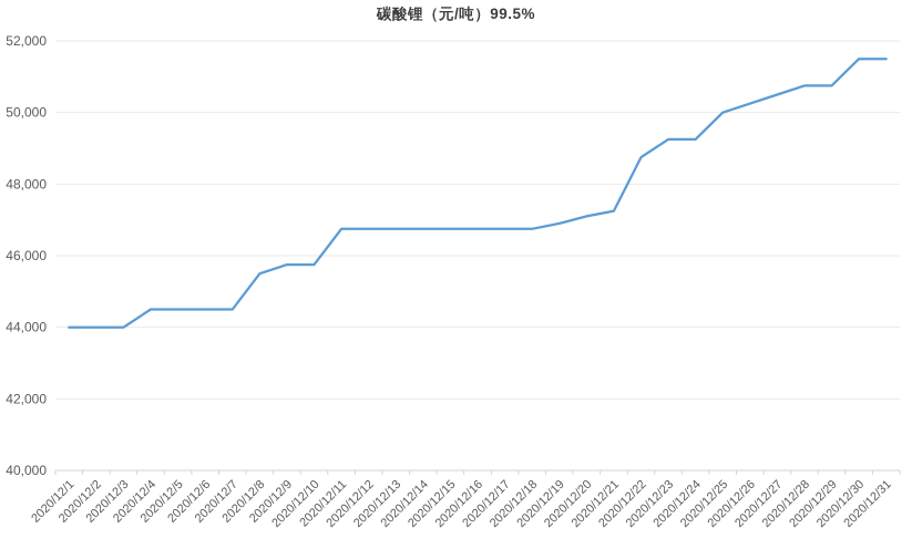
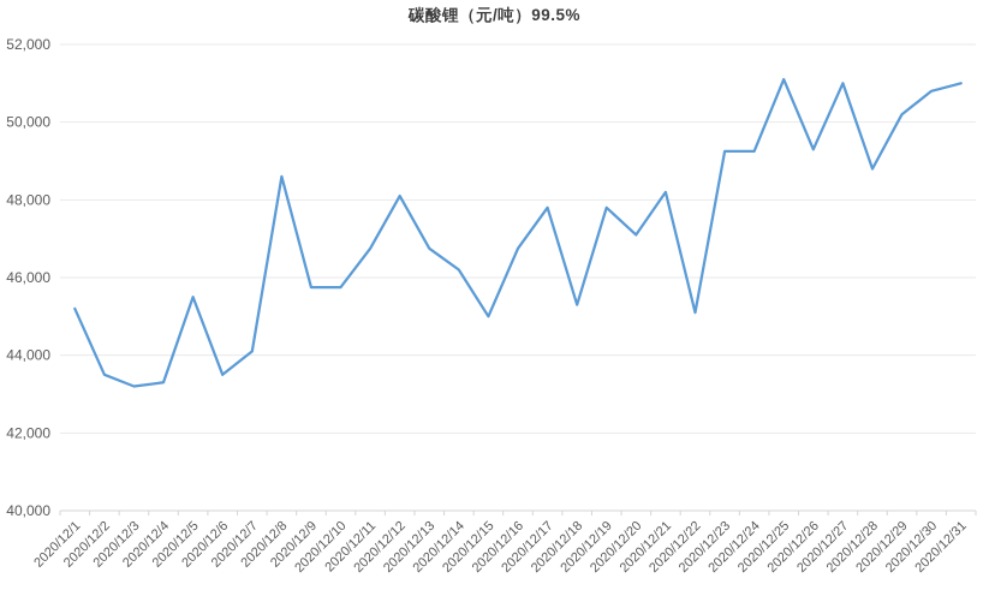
2020/12/1: 44000 -> 45200
2020/12/2: 44000 -> 43500
2020/12/3: 44000 -> 43200
2020/12/4: 44500 -> 43300
2020/12/5: 44500 -> 45500
2020/12/6: 44500 -> 43500
2020/12/7: 44500 -> 44100
2020/12/8: 45500 -> 48600
2020/12/12: 46800 -> 48100
2020/12/14: 46800 -> 46200
2020/12/15: 46800 -> 45000
2020/12/17: 46800 -> 47800
2020/12/18: 46800 -> 45300
2020/12/19: 46900 -> 47800
2020/12/21: 47200 -> 48200
2020/12/22: 48800 -> 45100
2020/12/25: 50000 -> 51100
2020/12/26: 50200 -> 49300
2020/12/27: 50500 -> 51000
2020/12/28: 50800 -> 48800
2020/12/29: 50800 -> 50200
2020/12/30: 51500 -> 50800
2020/12/31: 51500 -> 51000
